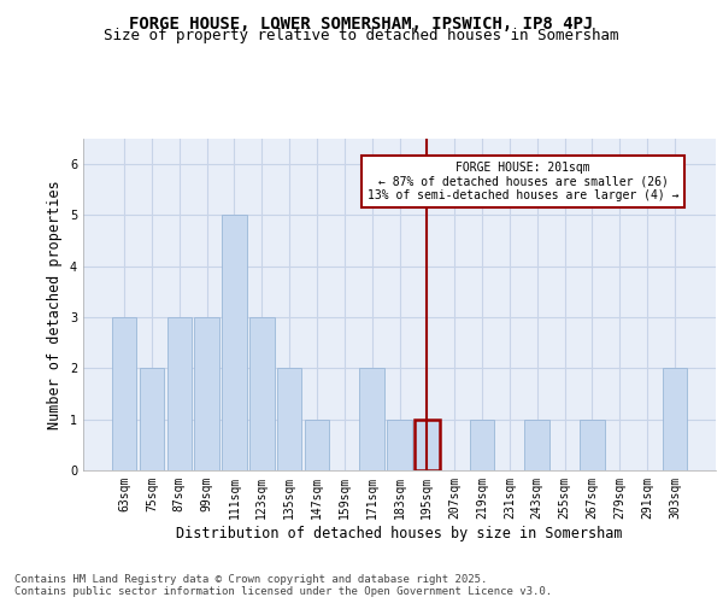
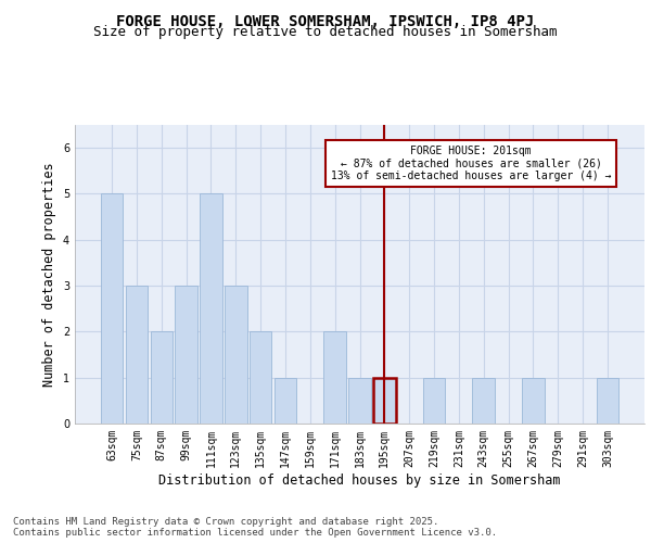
63sqm: 3 -> 5
75sqm: 2 -> 3
87sqm: 3 -> 2
303sqm: 2 -> 1
